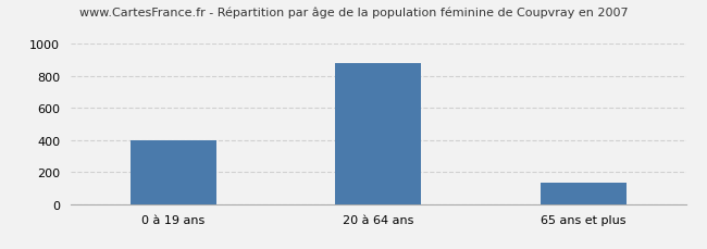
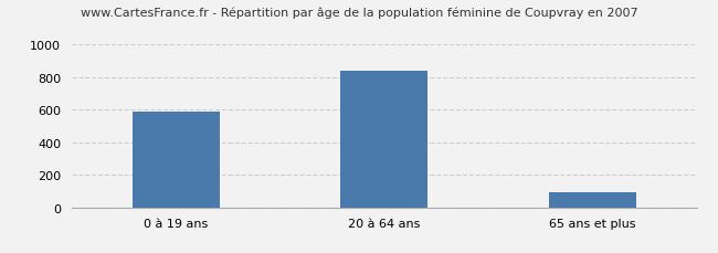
0 à 19 ans: 400 -> 590
20 à 64 ans: 880 -> 840
65 ans et plus: 140 -> 90
